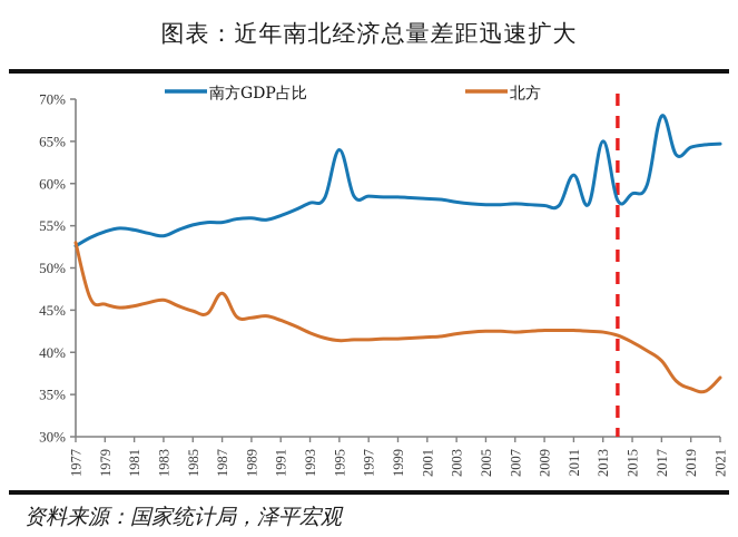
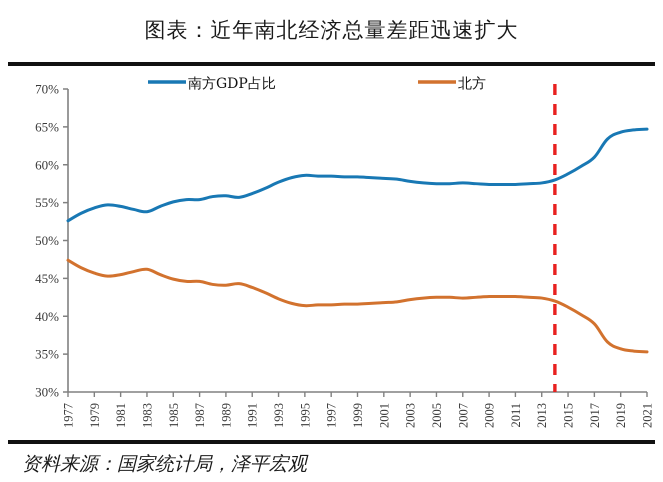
北方/1977: 53% -> 47%
北方/1987: 47% -> 45%
南方GDP占比/1995: 64% -> 59%
南方GDP占比/2011: 61% -> 57%
南方GDP占比/2013: 65% -> 58%
南方GDP占比/2017: 68% -> 61%
北方/2021: 37% -> 35%
